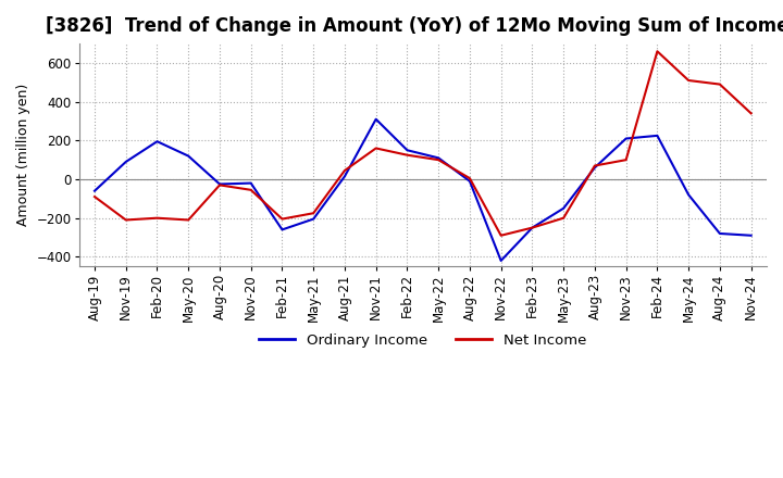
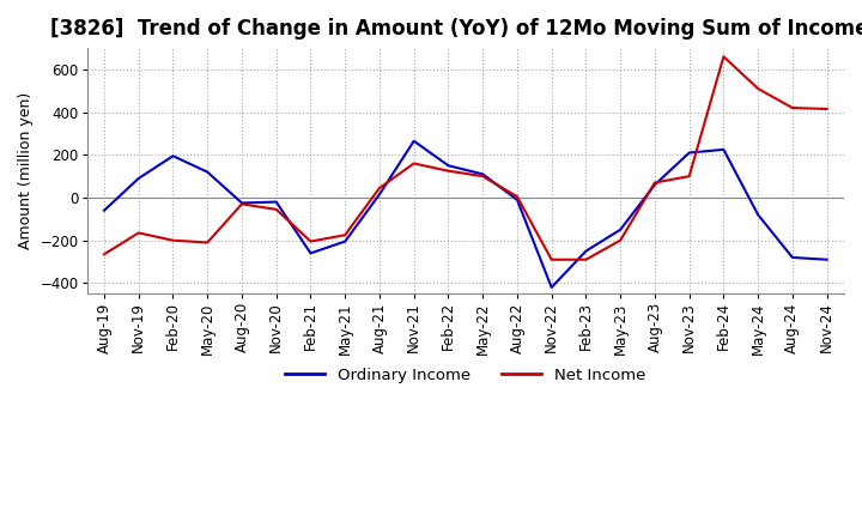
Net Income/Aug-19: -90 -> -260
Net Income/Nov-19: -210 -> -160
Ordinary Income/Nov-21: 310 -> 260
Net Income/Feb-23: -250 -> -290
Net Income/Aug-24: 490 -> 420
Net Income/Nov-24: 340 -> 420
